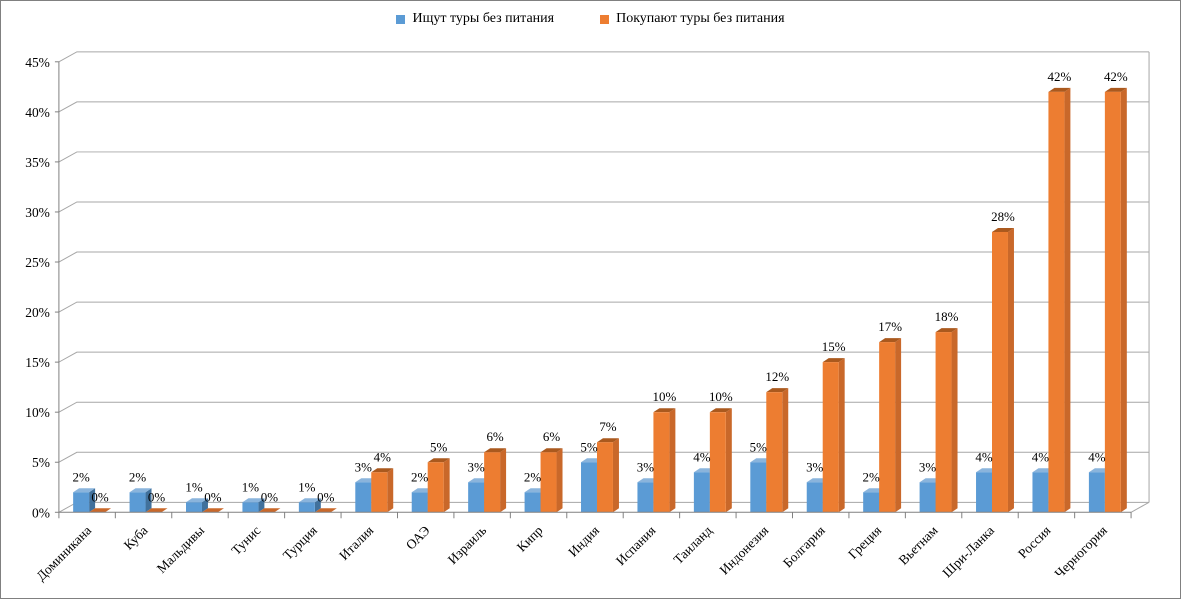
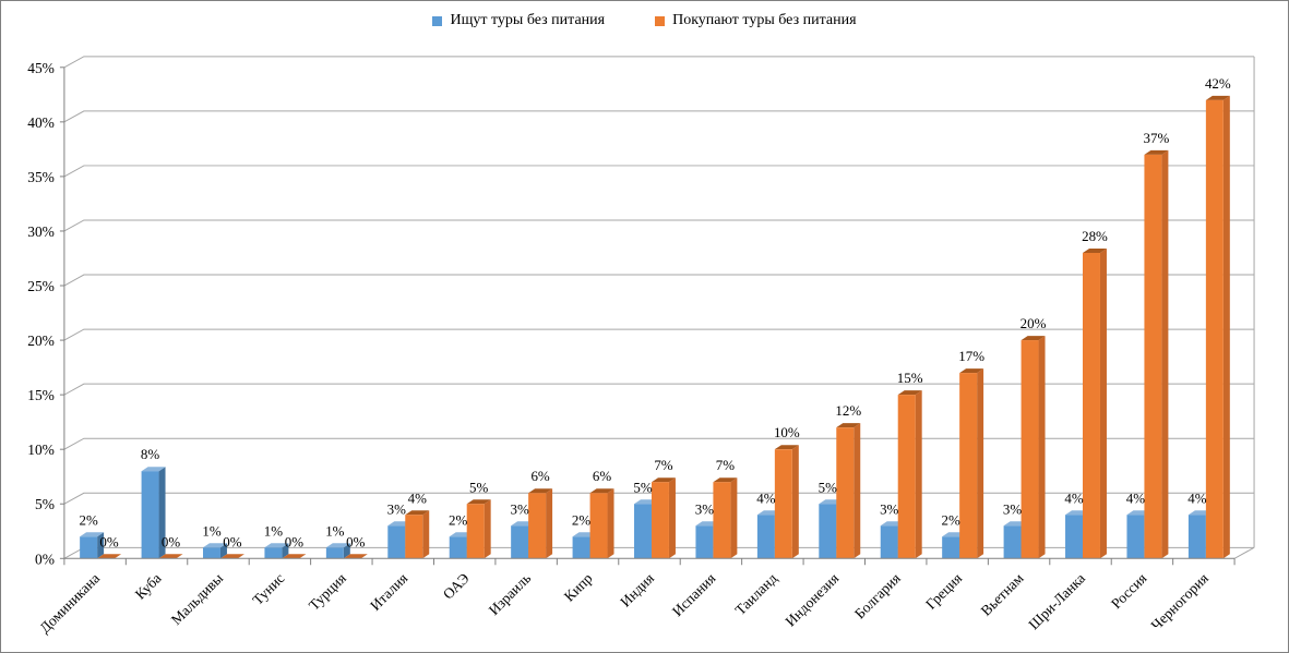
Ищут туры без питания/Куба: 2% -> 8%
Покупают туры без питания/Испания: 10% -> 7%
Покупают туры без питания/Вьетнам: 18% -> 20%
Покупают туры без питания/Россия: 42% -> 37%
